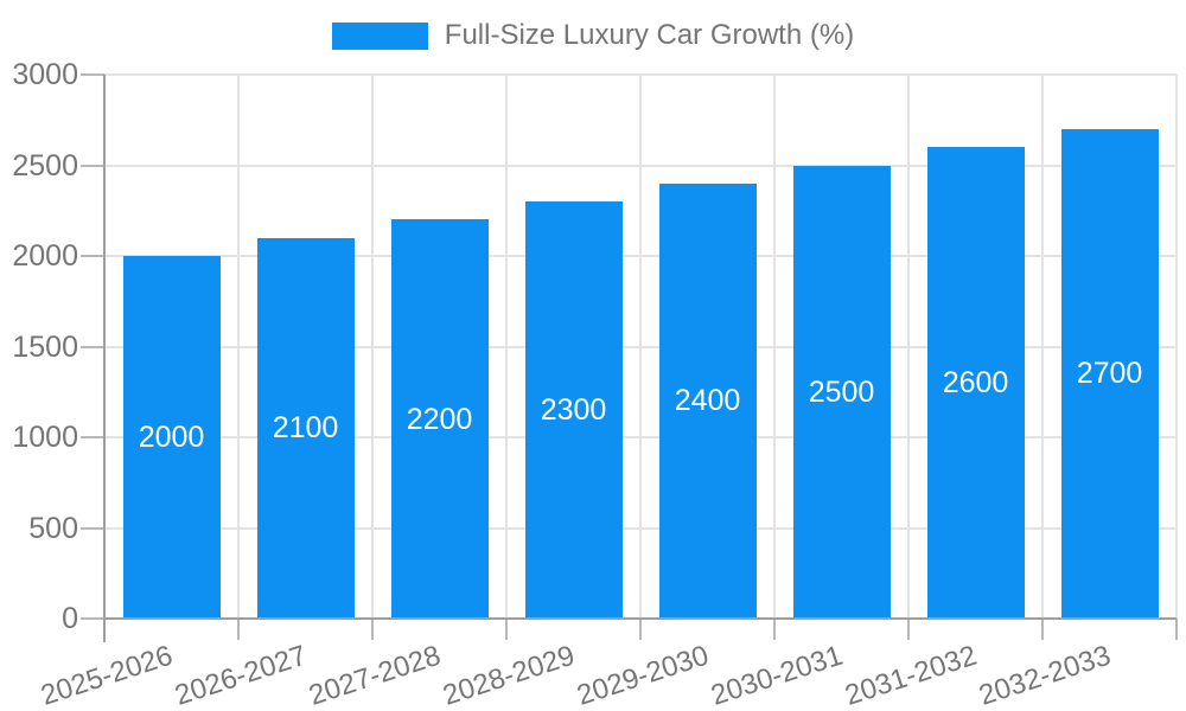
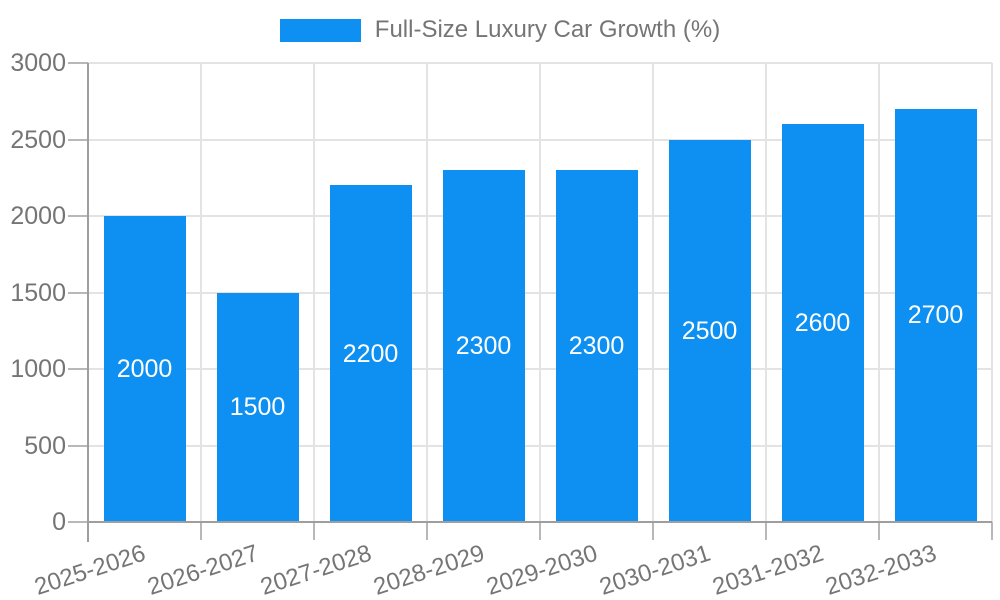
2026-2027: 2100 -> 1500
2029-2030: 2400 -> 2300
